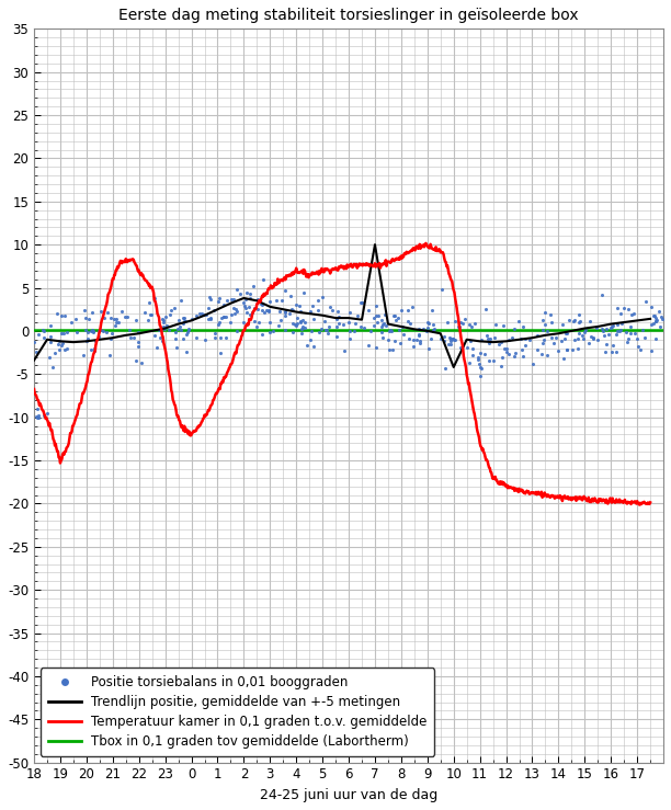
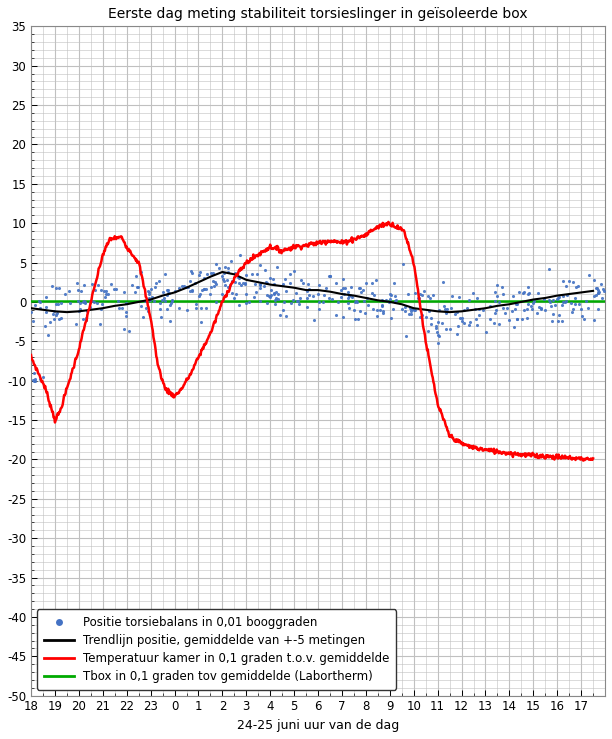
Trendlijn positie, gemiddelde van +-5 metingen/18: -3.4 -> -0.8
Trendlijn positie, gemiddelde van +-5 metingen/7: 10.0 -> 1.0
Trendlijn positie, gemiddelde van +-5 metingen/10: -4.2 -> -0.8
